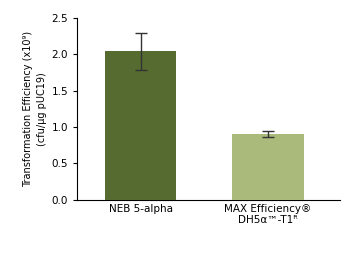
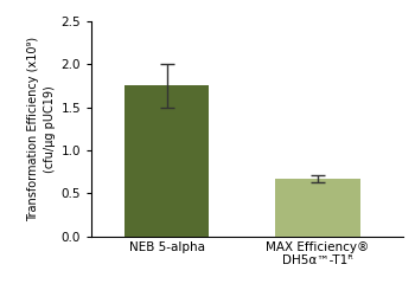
NEB 5-alpha: 2.04 -> 1.75
MAX Efficiency® DH5α™-T1ᴿ: 0.90 -> 0.67
